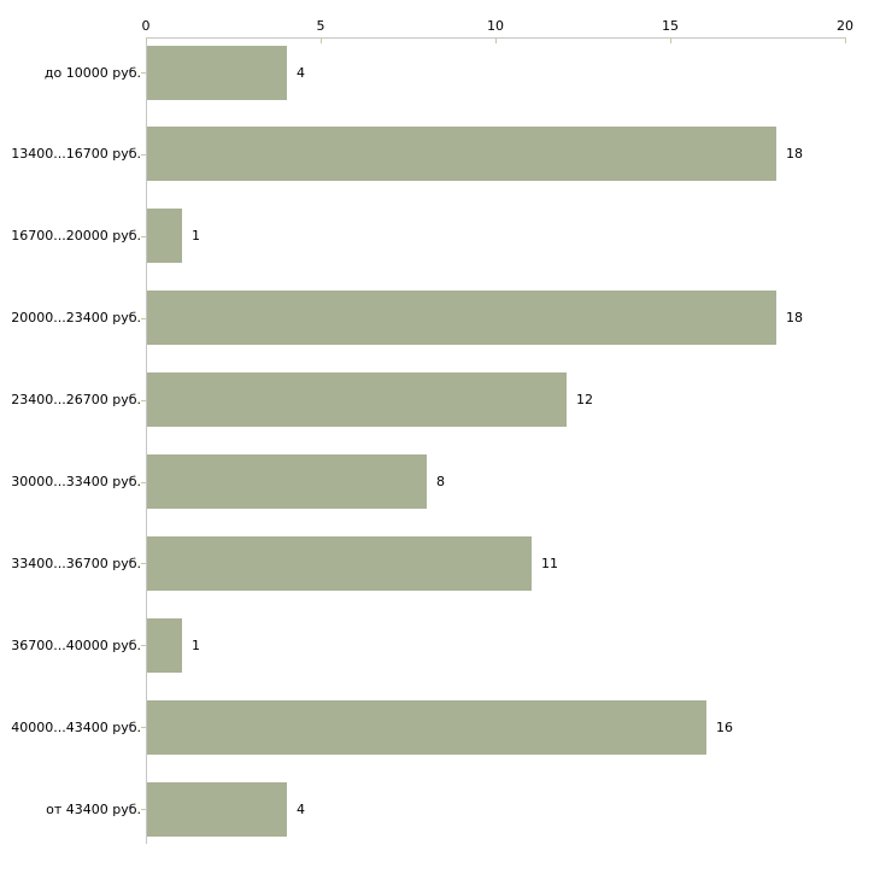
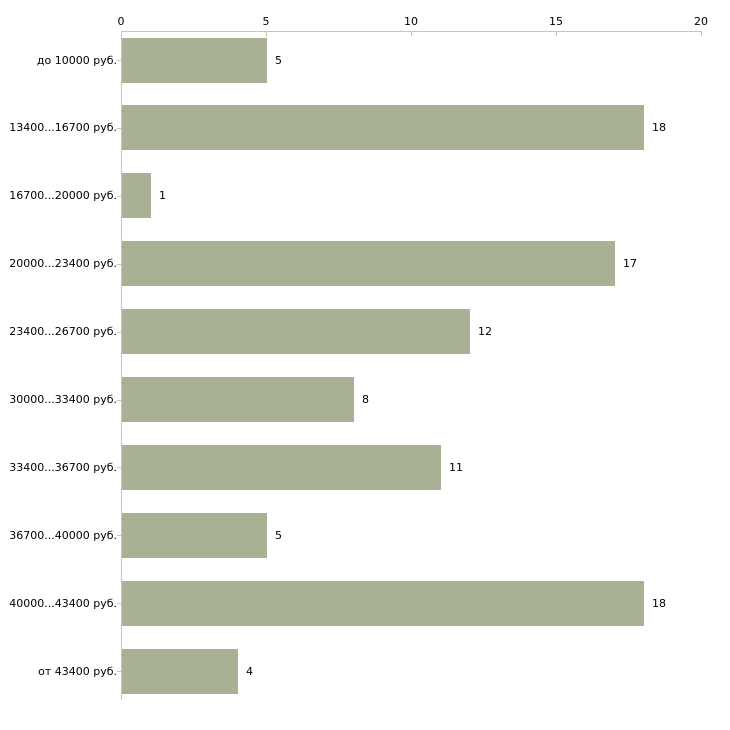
до 10000 руб.: 4 -> 5
20000...23400 руб.: 18 -> 17
36700...40000 руб.: 1 -> 5
40000...43400 руб.: 16 -> 18
